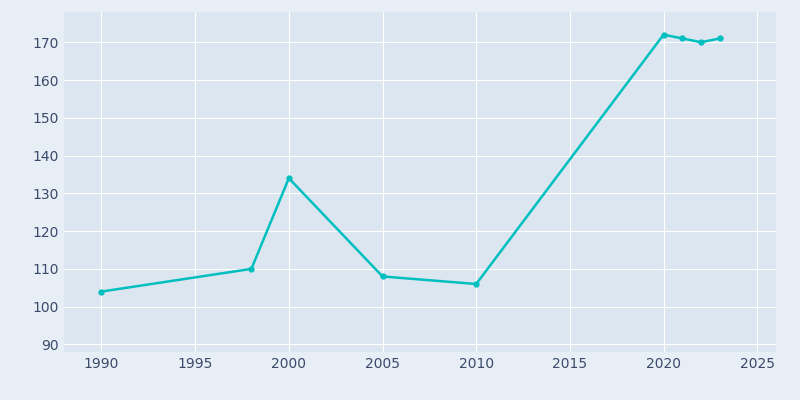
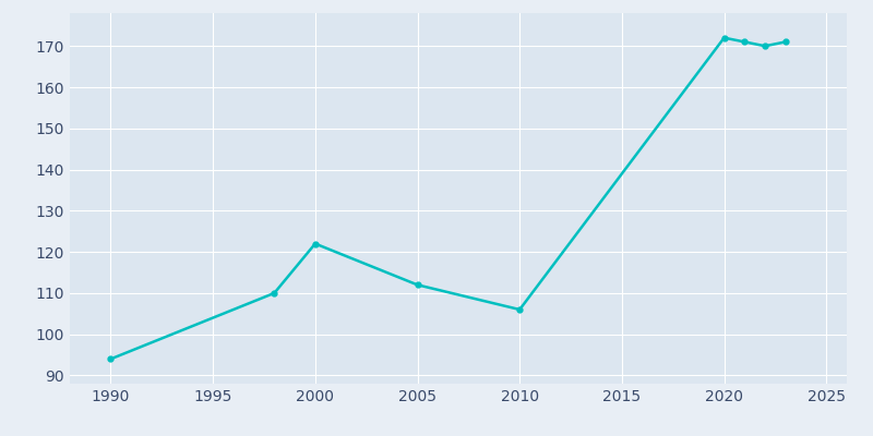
1990: 104 -> 94
2000: 134 -> 122
2005: 108 -> 112
